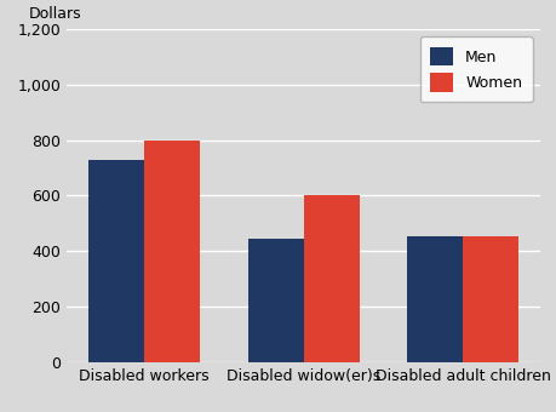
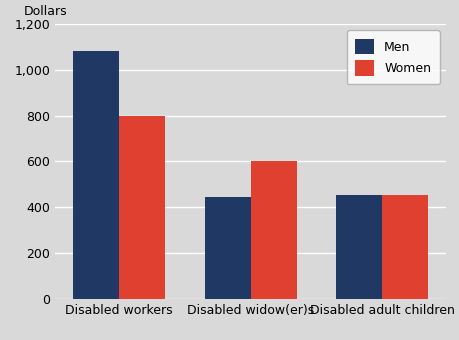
Men/Disabled workers: 730 -> 1,080
